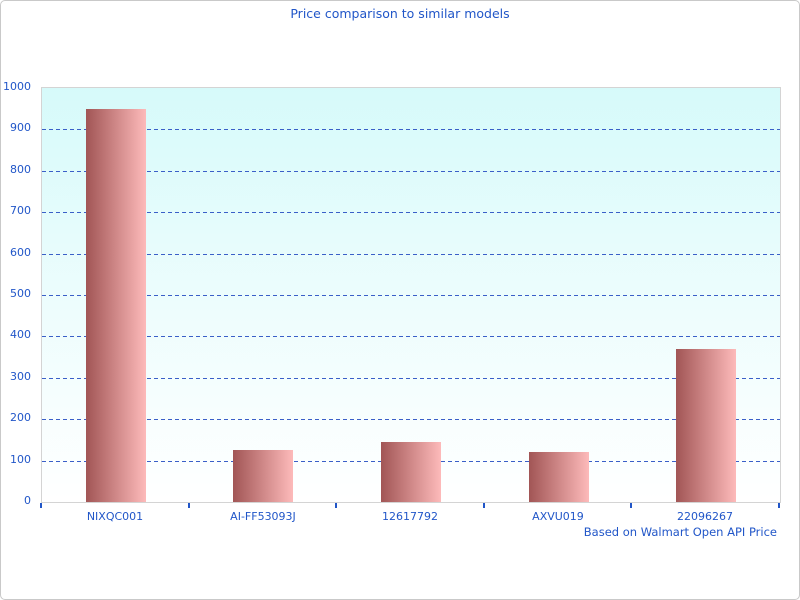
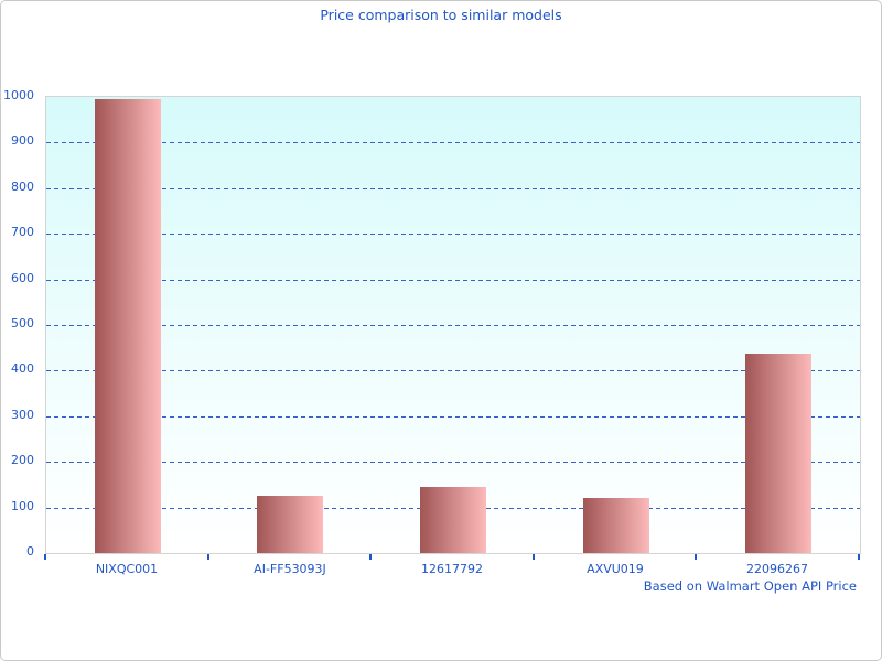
NIXQC001: 950 -> 1000
22096267: 370 -> 440
